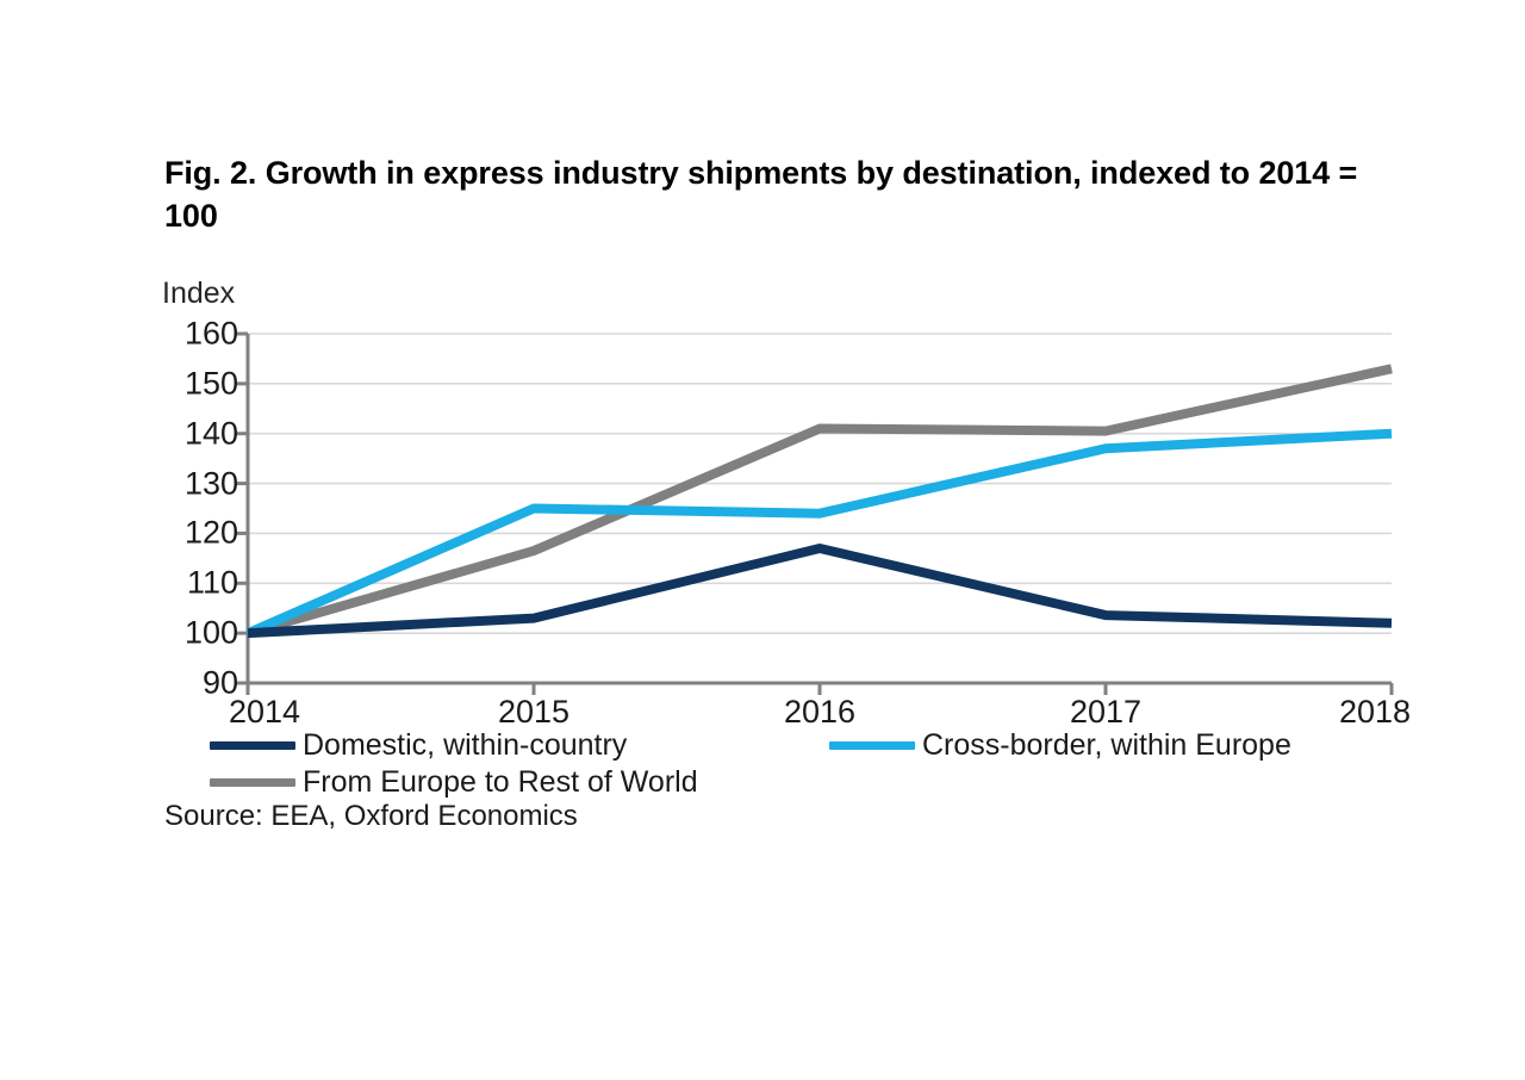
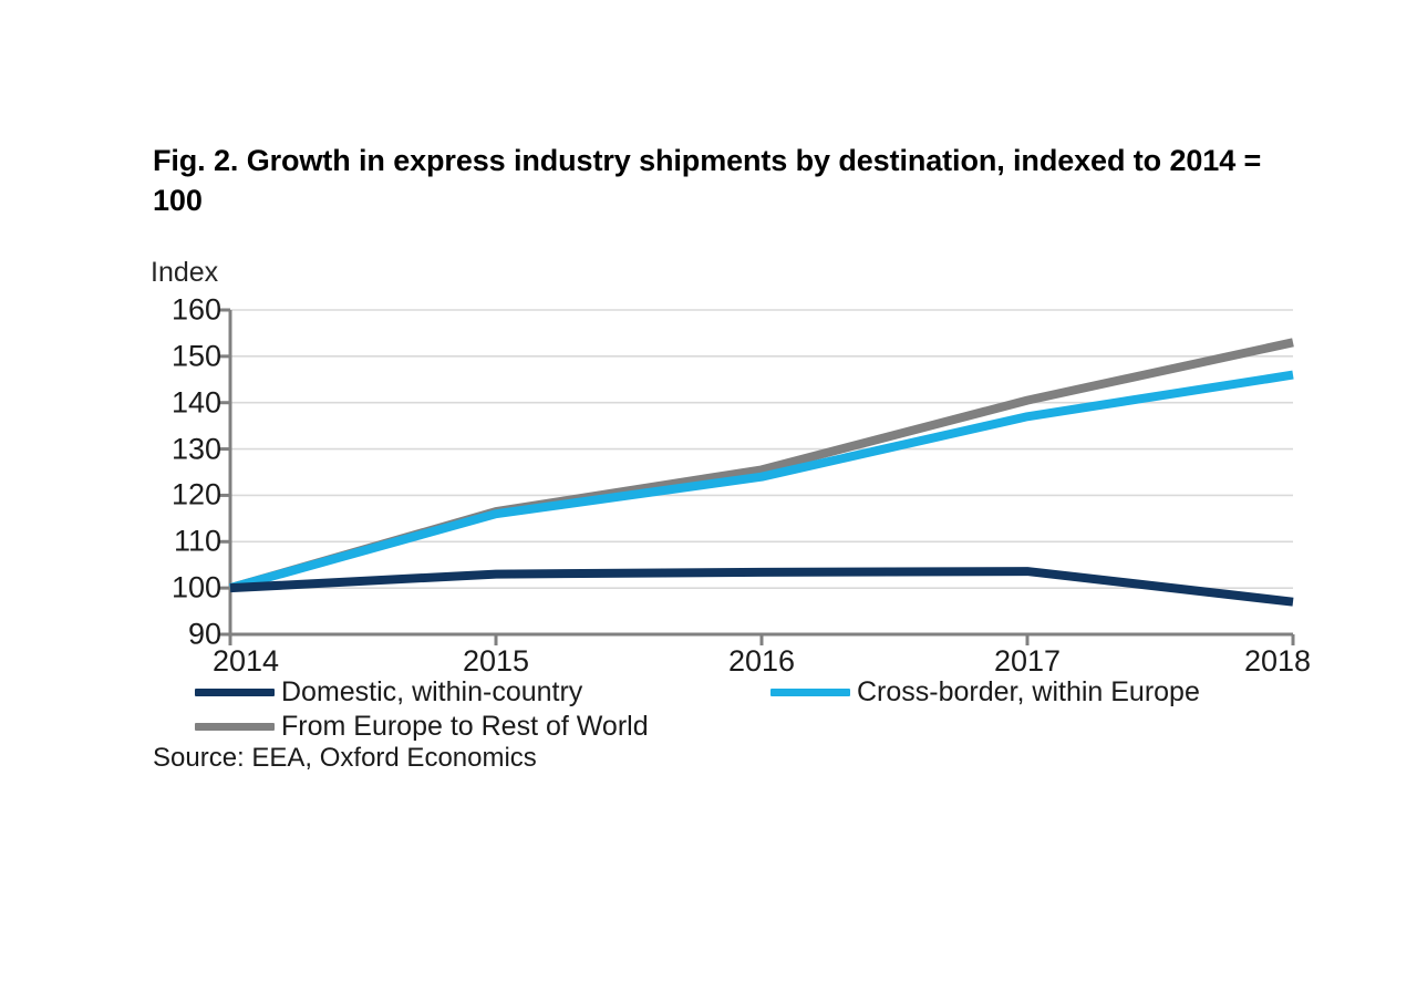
Cross-border, within Europe/2015: 125 -> 116
Domestic, within-country/2016: 117 -> 103
From Europe to Rest of World/2016: 141 -> 126
Domestic, within-country/2018: 102 -> 97
Cross-border, within Europe/2018: 140 -> 146
